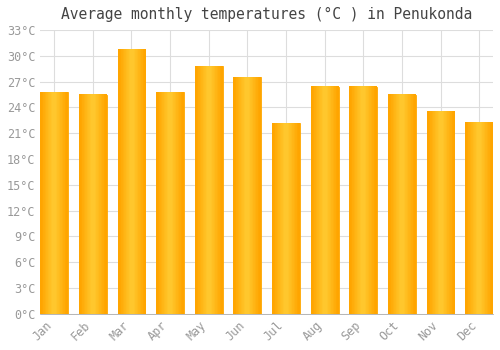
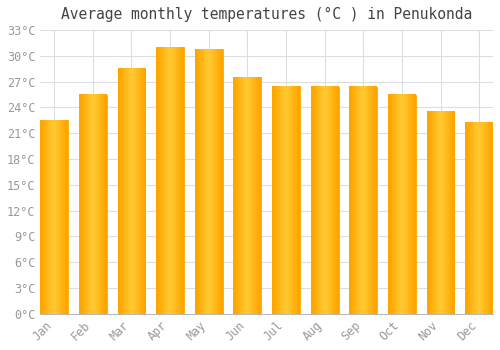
Jan: 25.8°C -> 22.5°C
Mar: 30.8°C -> 28.5°C
Apr: 25.8°C -> 31.0°C
May: 28.8°C -> 30.8°C
Jul: 22.2°C -> 26.5°C
